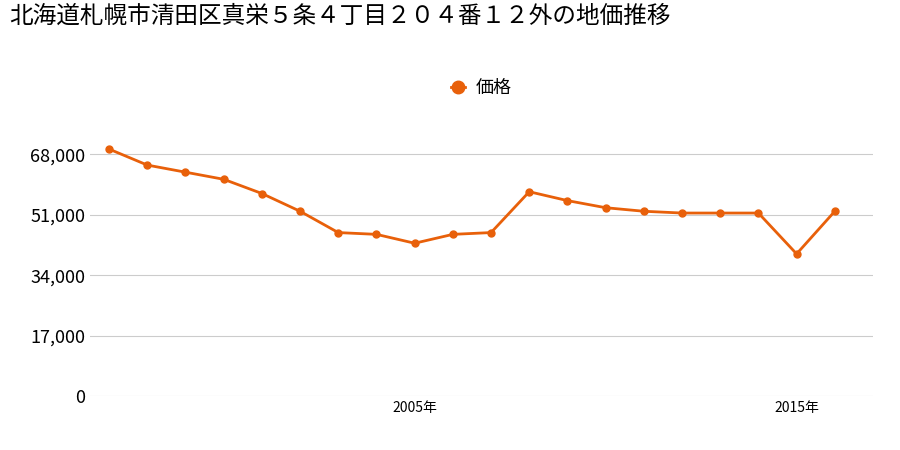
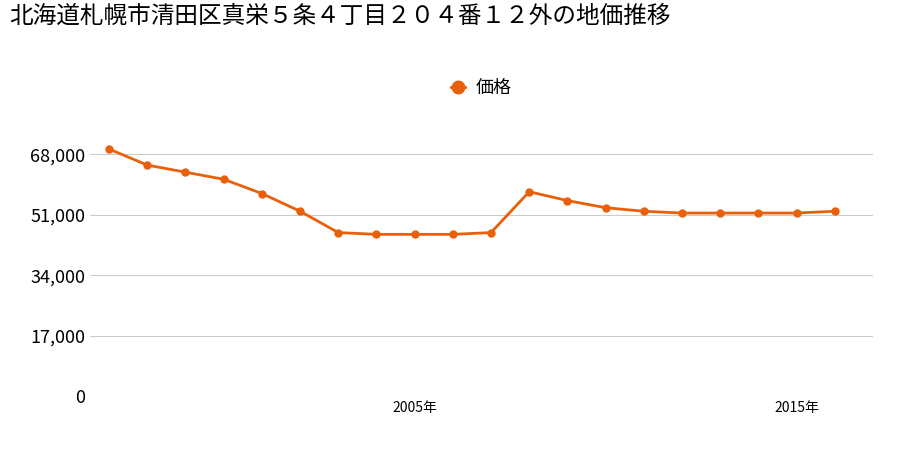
2005年: 43,000 -> 45,500
2015年: 40,000 -> 51,500
